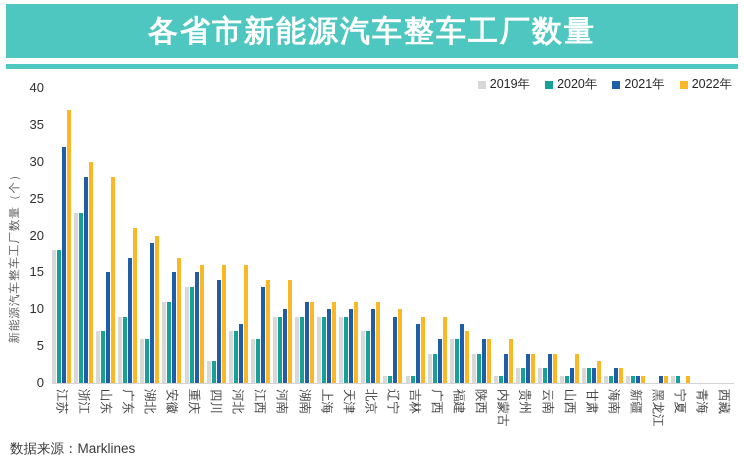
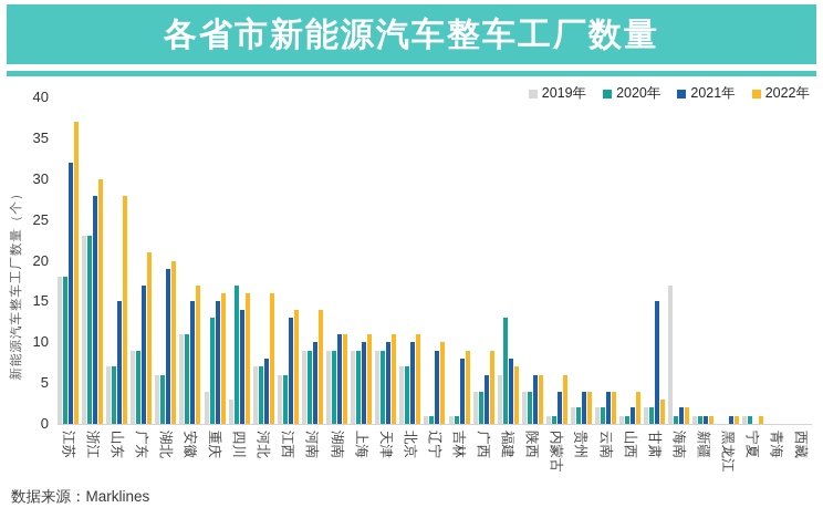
2019年/重庆: 13 -> 4
2020年/四川: 3 -> 17
2020年/福建: 6 -> 13
2021年/甘肃: 2 -> 15
2019年/海南: 1 -> 17
